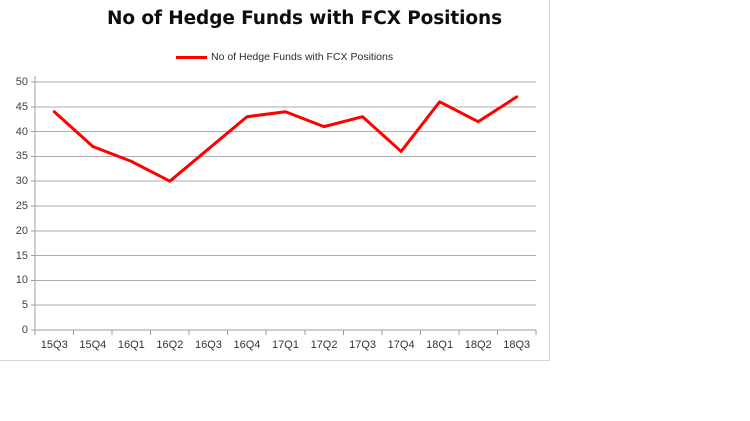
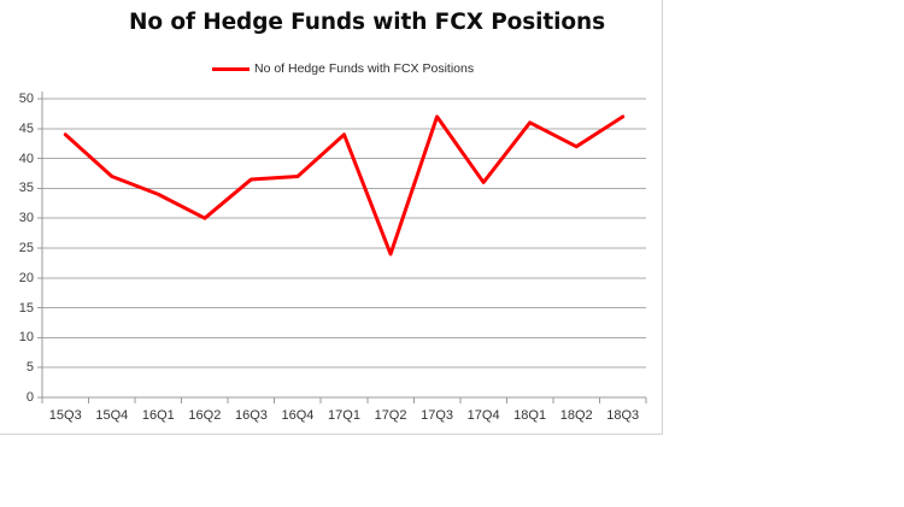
16Q4: 43 -> 37
17Q2: 41 -> 24
17Q3: 43 -> 47
